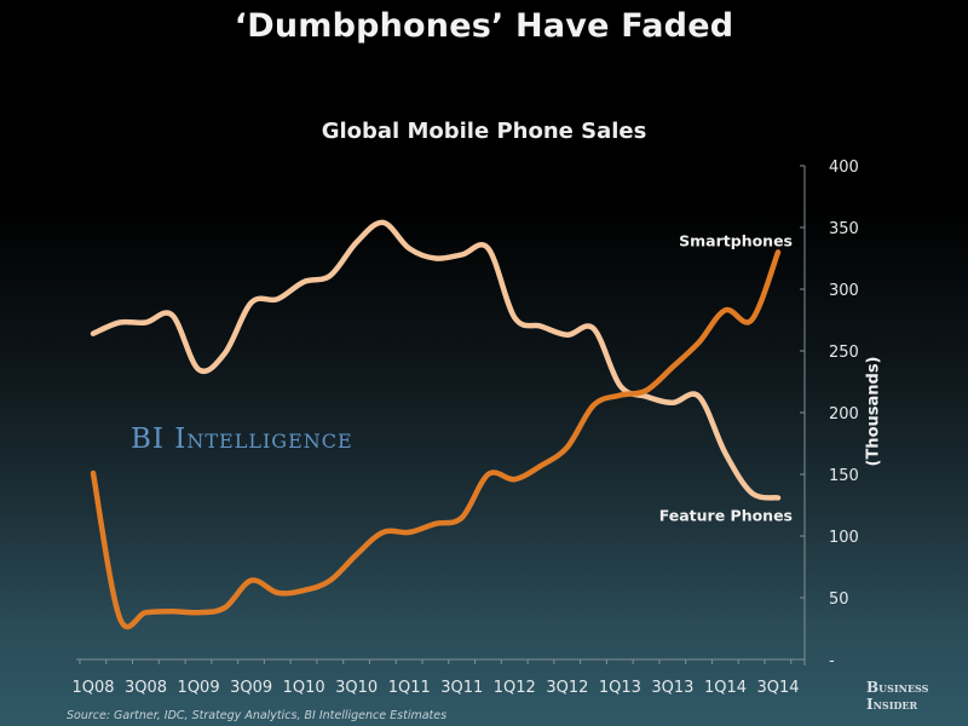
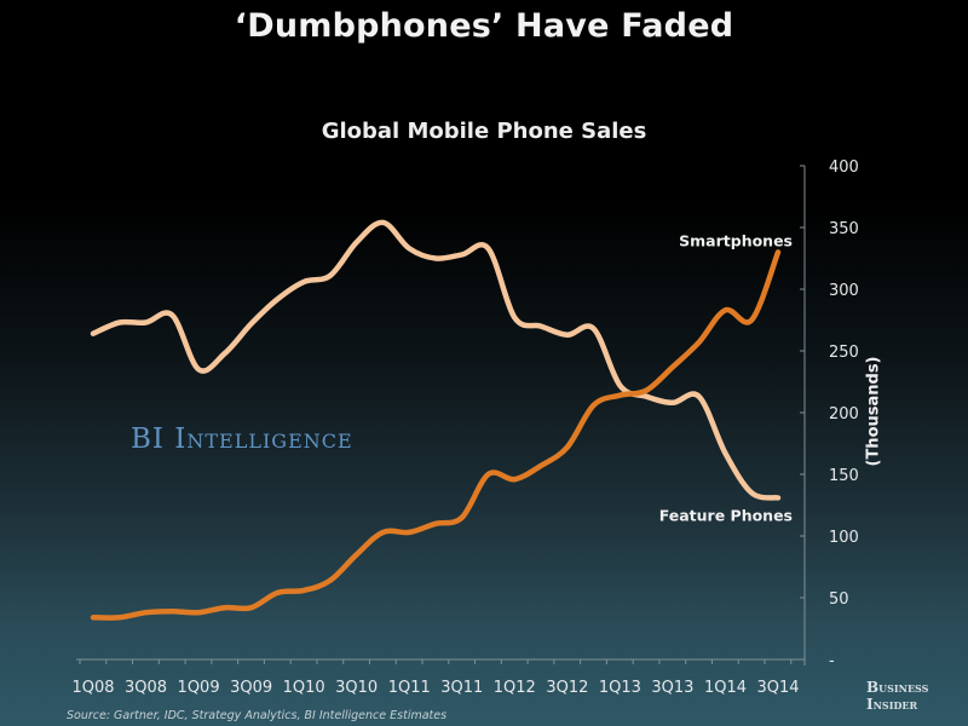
Smartphones/1Q08: 151 -> 34
Smartphones/3Q09: 64 -> 42
Feature Phones/3Q09: 289 -> 272
